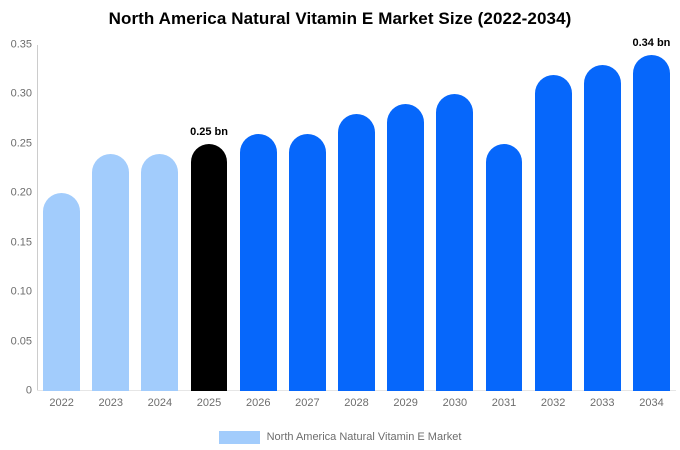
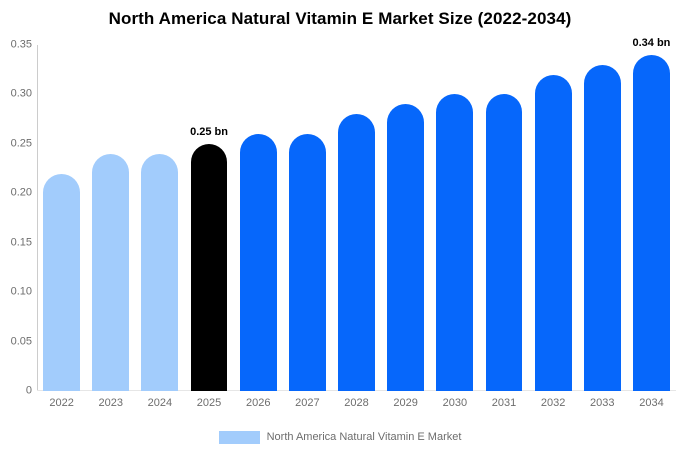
2022: 0.20 -> 0.22
2031: 0.25 -> 0.30
